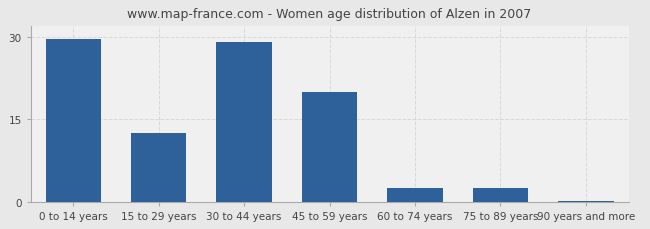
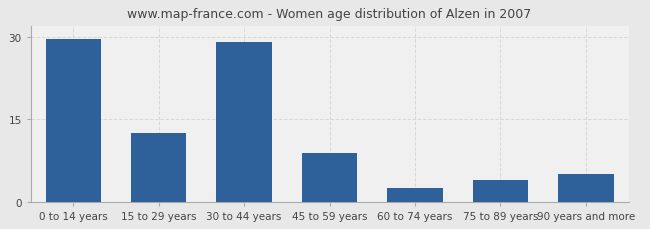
45 to 59 years: 20.0 -> 8.8
75 to 89 years: 2.5 -> 4.0
90 years and more: 0.1 -> 5.0
